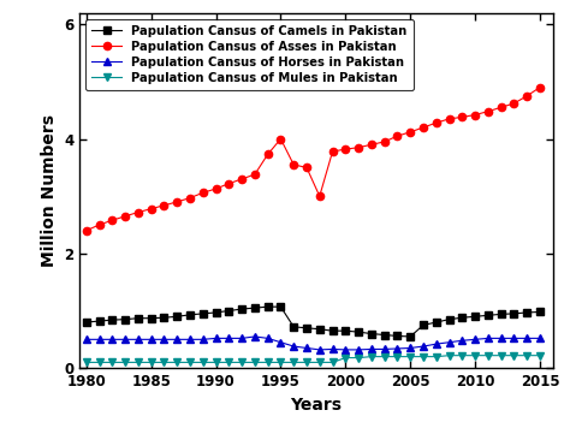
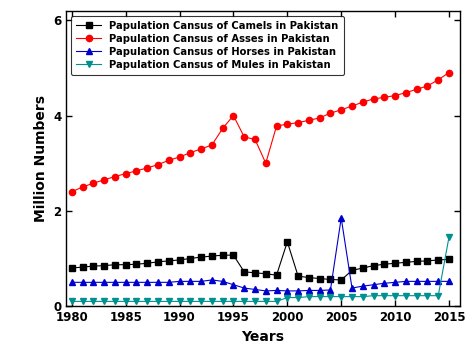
Papulation Cansus of Camels in Pakistan/2000: 0.65 -> 1.35
Papulation Cansus of Horses in Pakistan/2005: 0.35 -> 1.85
Papulation Cansus of Mules in Pakistan/2015: 0.22 -> 1.45
